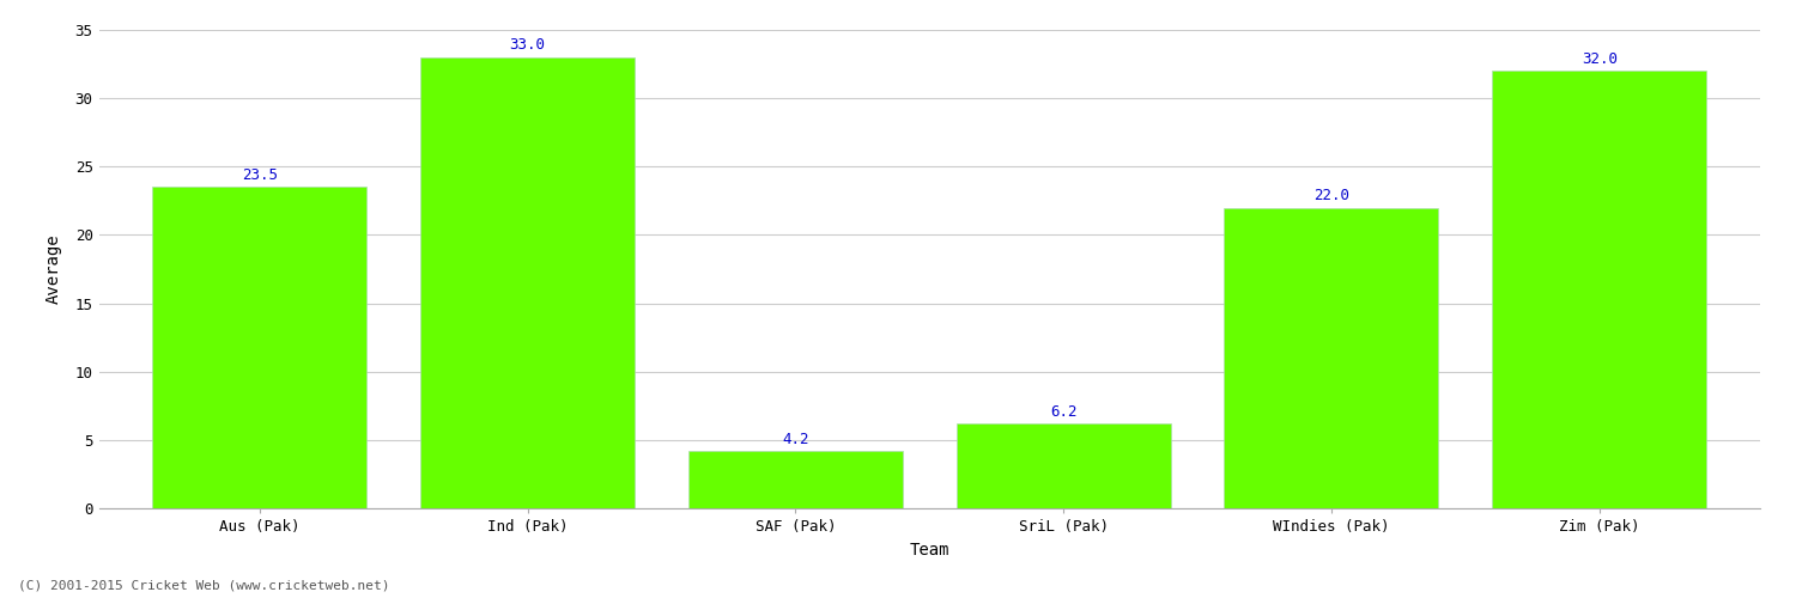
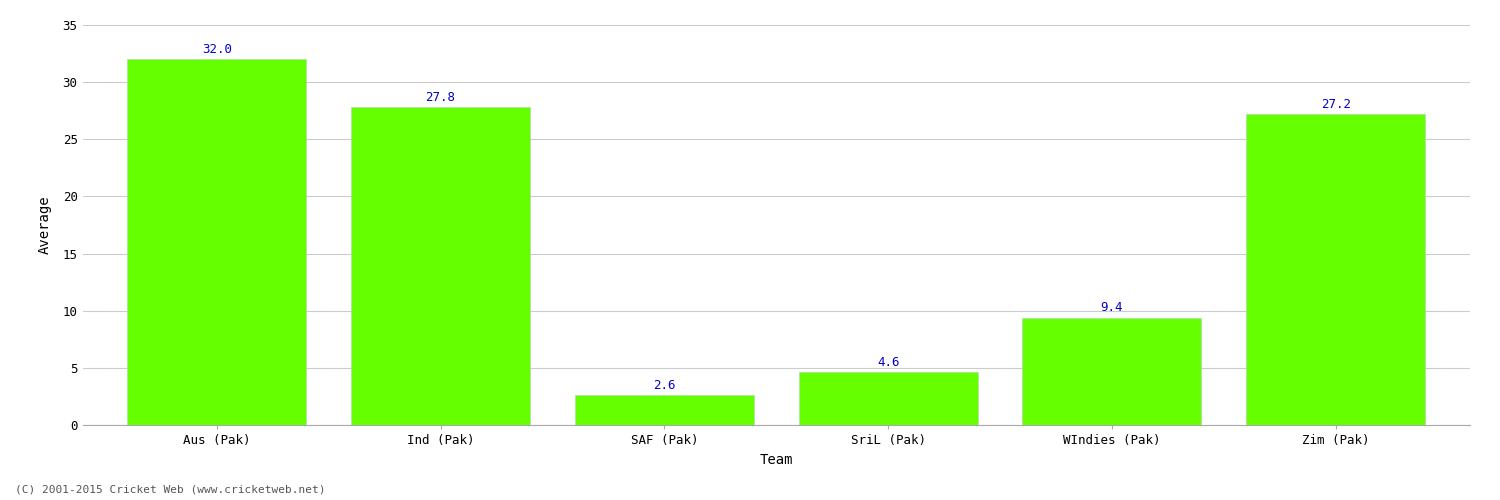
Aus (Pak): 23.5 -> 32.0
Ind (Pak): 33.0 -> 27.8
SAF (Pak): 4.2 -> 2.6
SriL (Pak): 6.2 -> 4.6
WIndies (Pak): 22.0 -> 9.4
Zim (Pak): 32.0 -> 27.2
